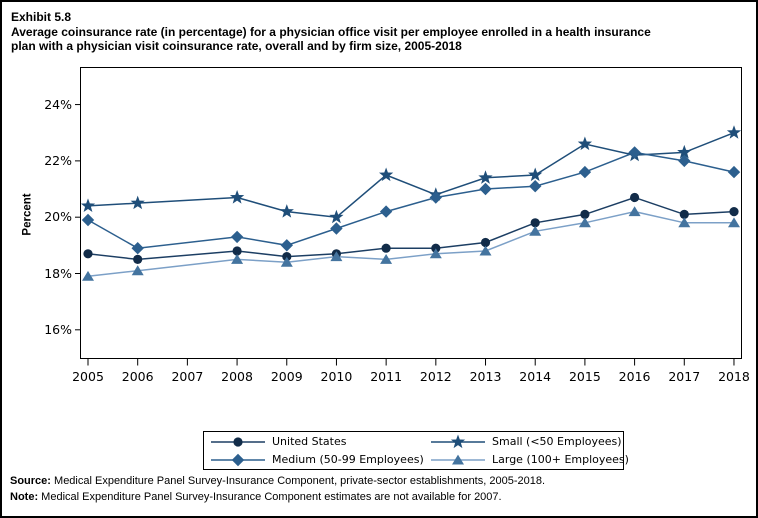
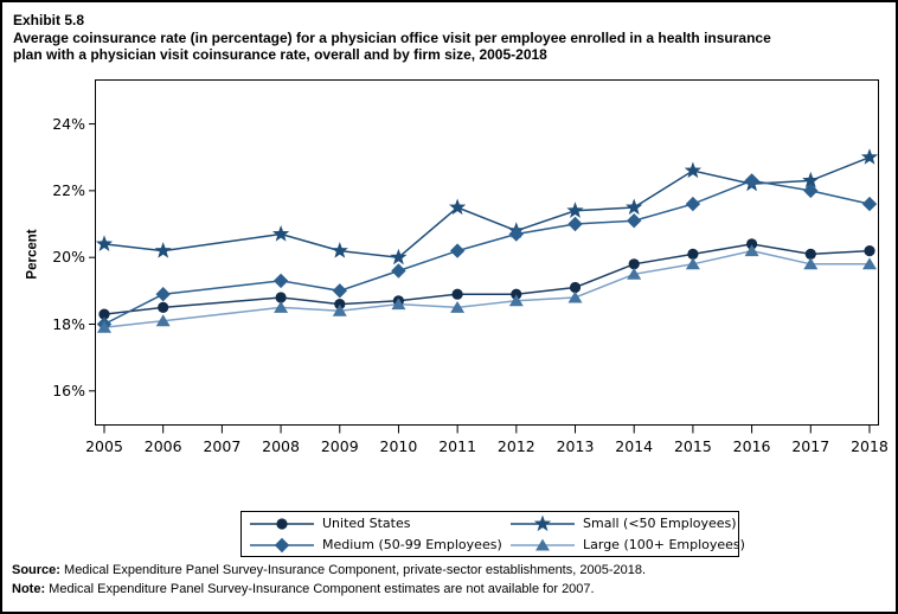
United States/2005: 18.7% -> 18.3%
Medium (50-99 Employees)/2005: 19.9% -> 18.0%
Small (<50 Employees)/2006: 20.5% -> 20.2%
United States/2016: 20.7% -> 20.4%
